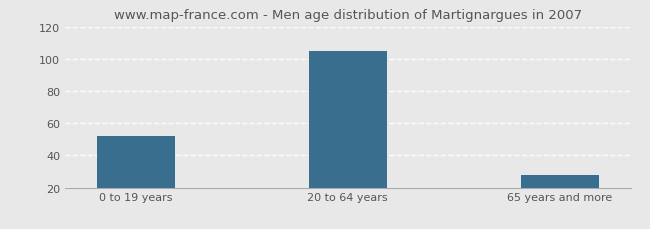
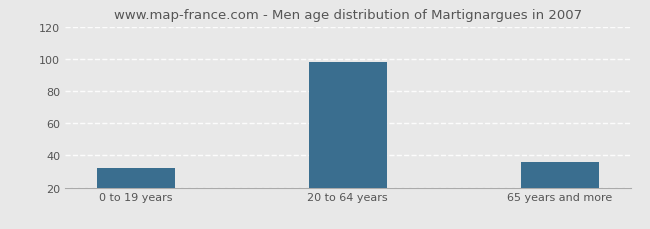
0 to 19 years: 52 -> 32
20 to 64 years: 105 -> 98
65 years and more: 28 -> 36
